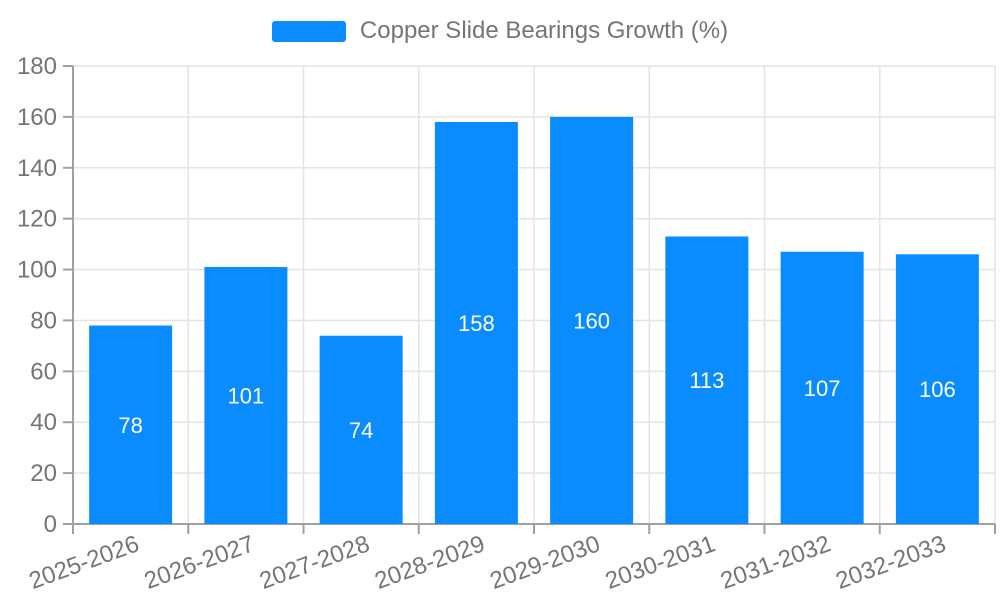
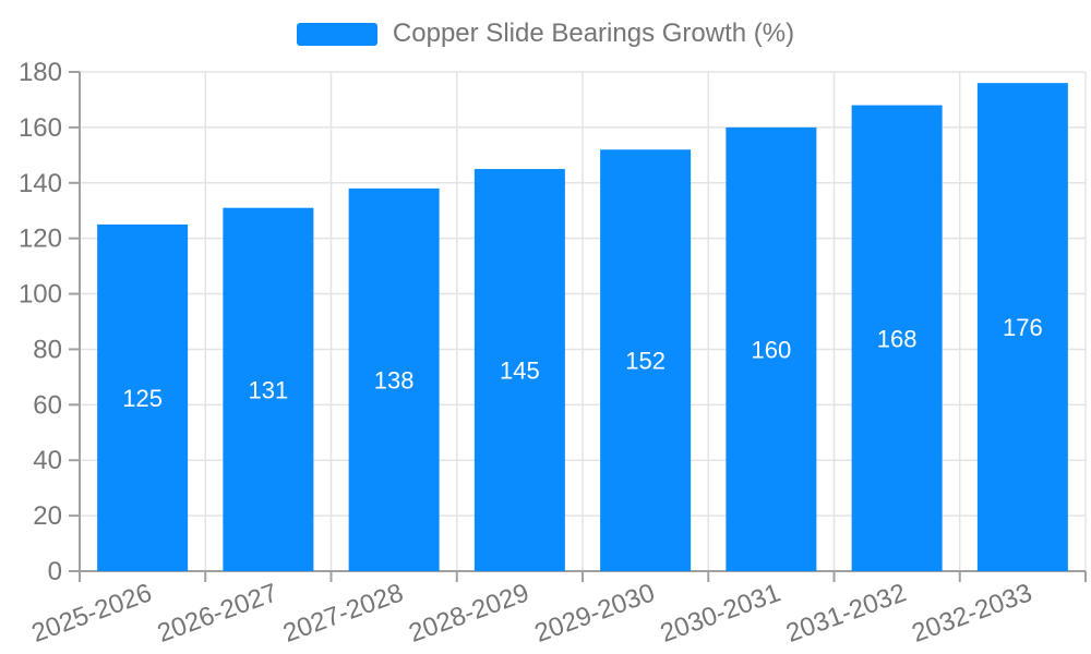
2025-2026: 78 -> 125
2026-2027: 101 -> 131
2027-2028: 74 -> 138
2028-2029: 158 -> 145
2029-2030: 160 -> 152
2030-2031: 113 -> 160
2031-2032: 107 -> 168
2032-2033: 106 -> 176
